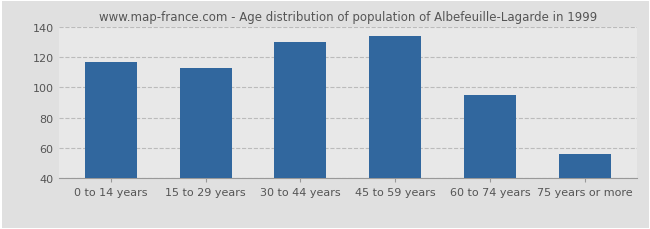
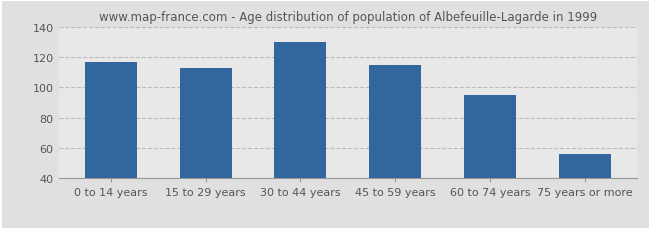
45 to 59 years: 134 -> 115
